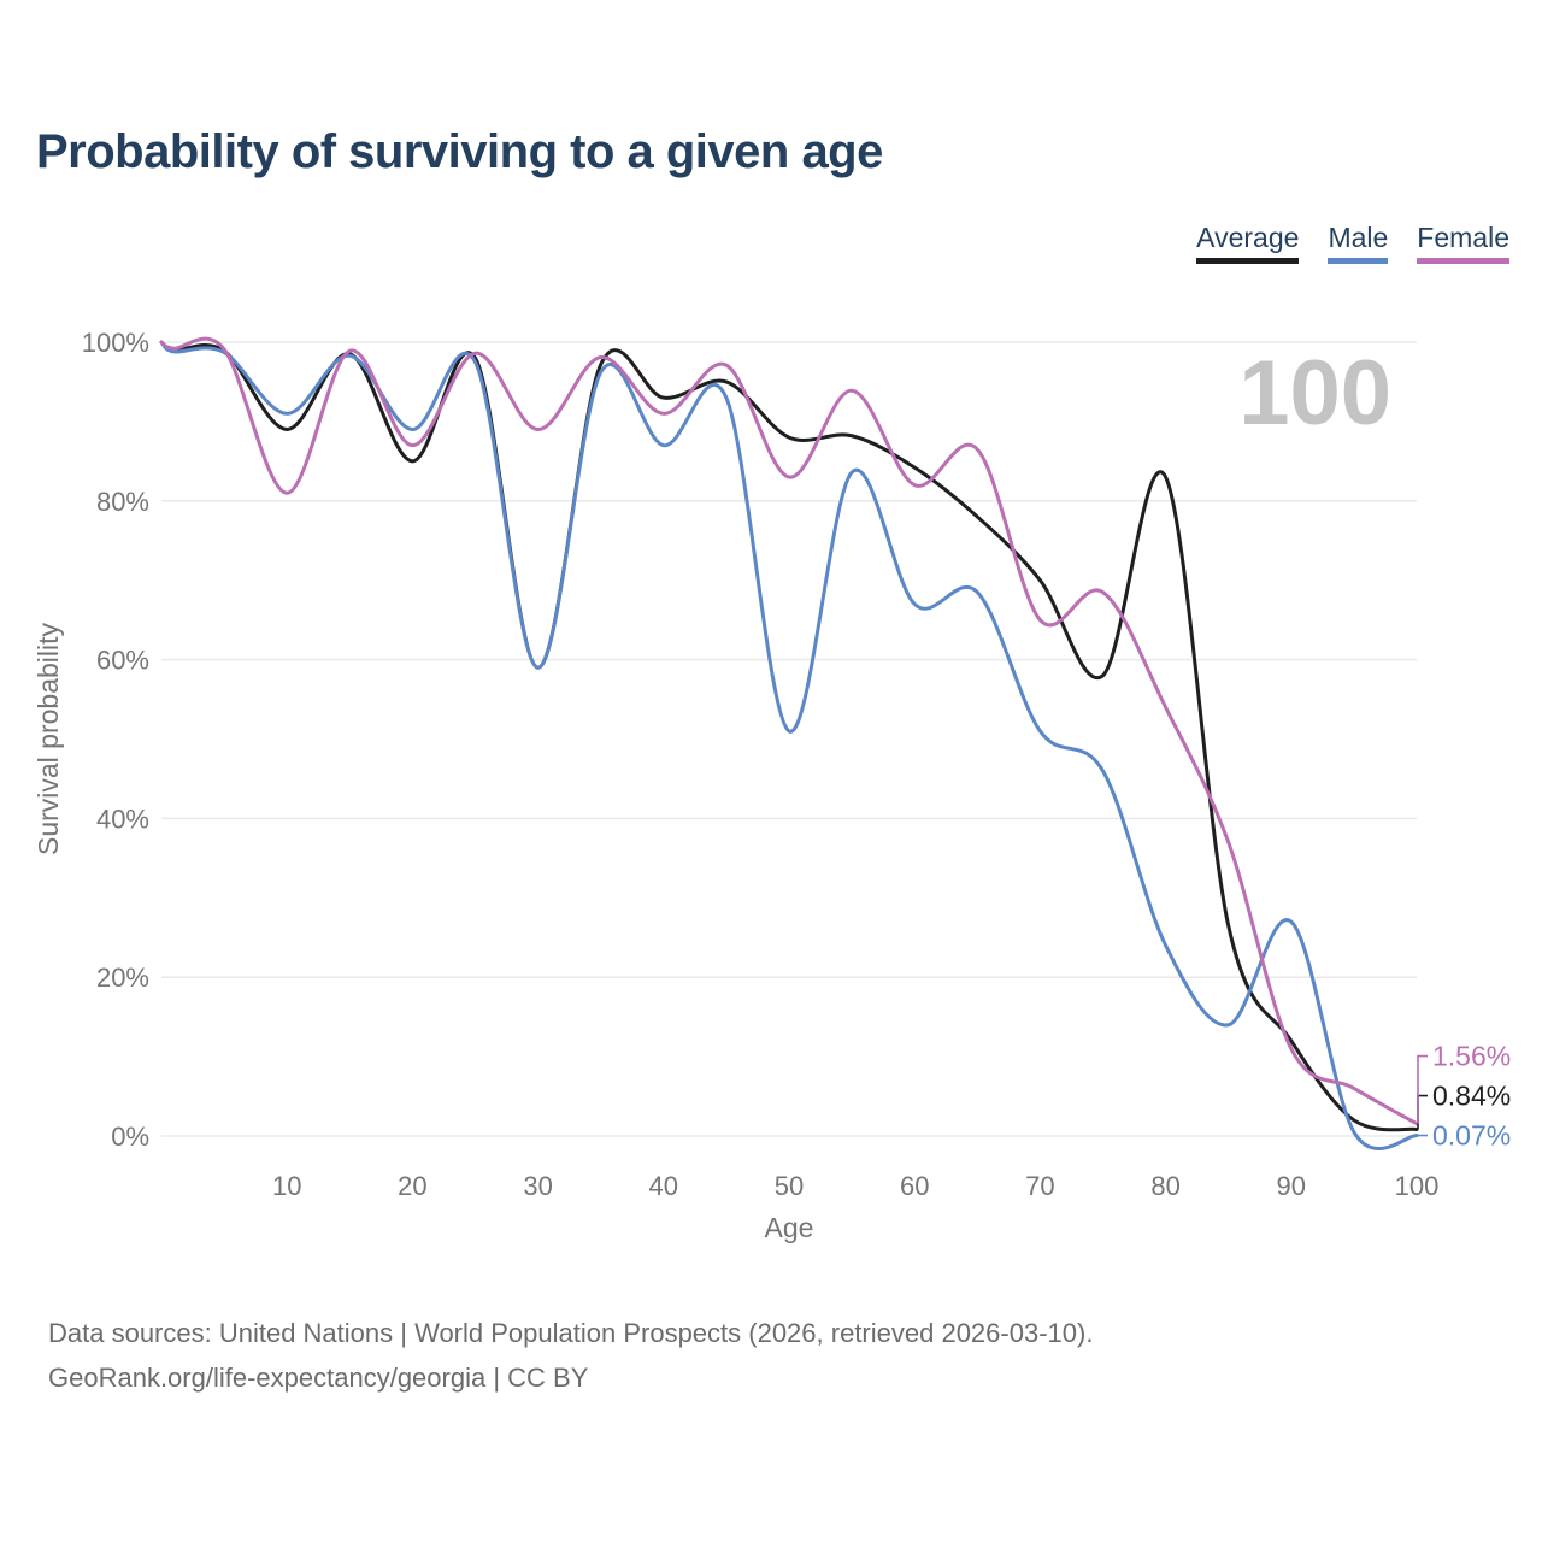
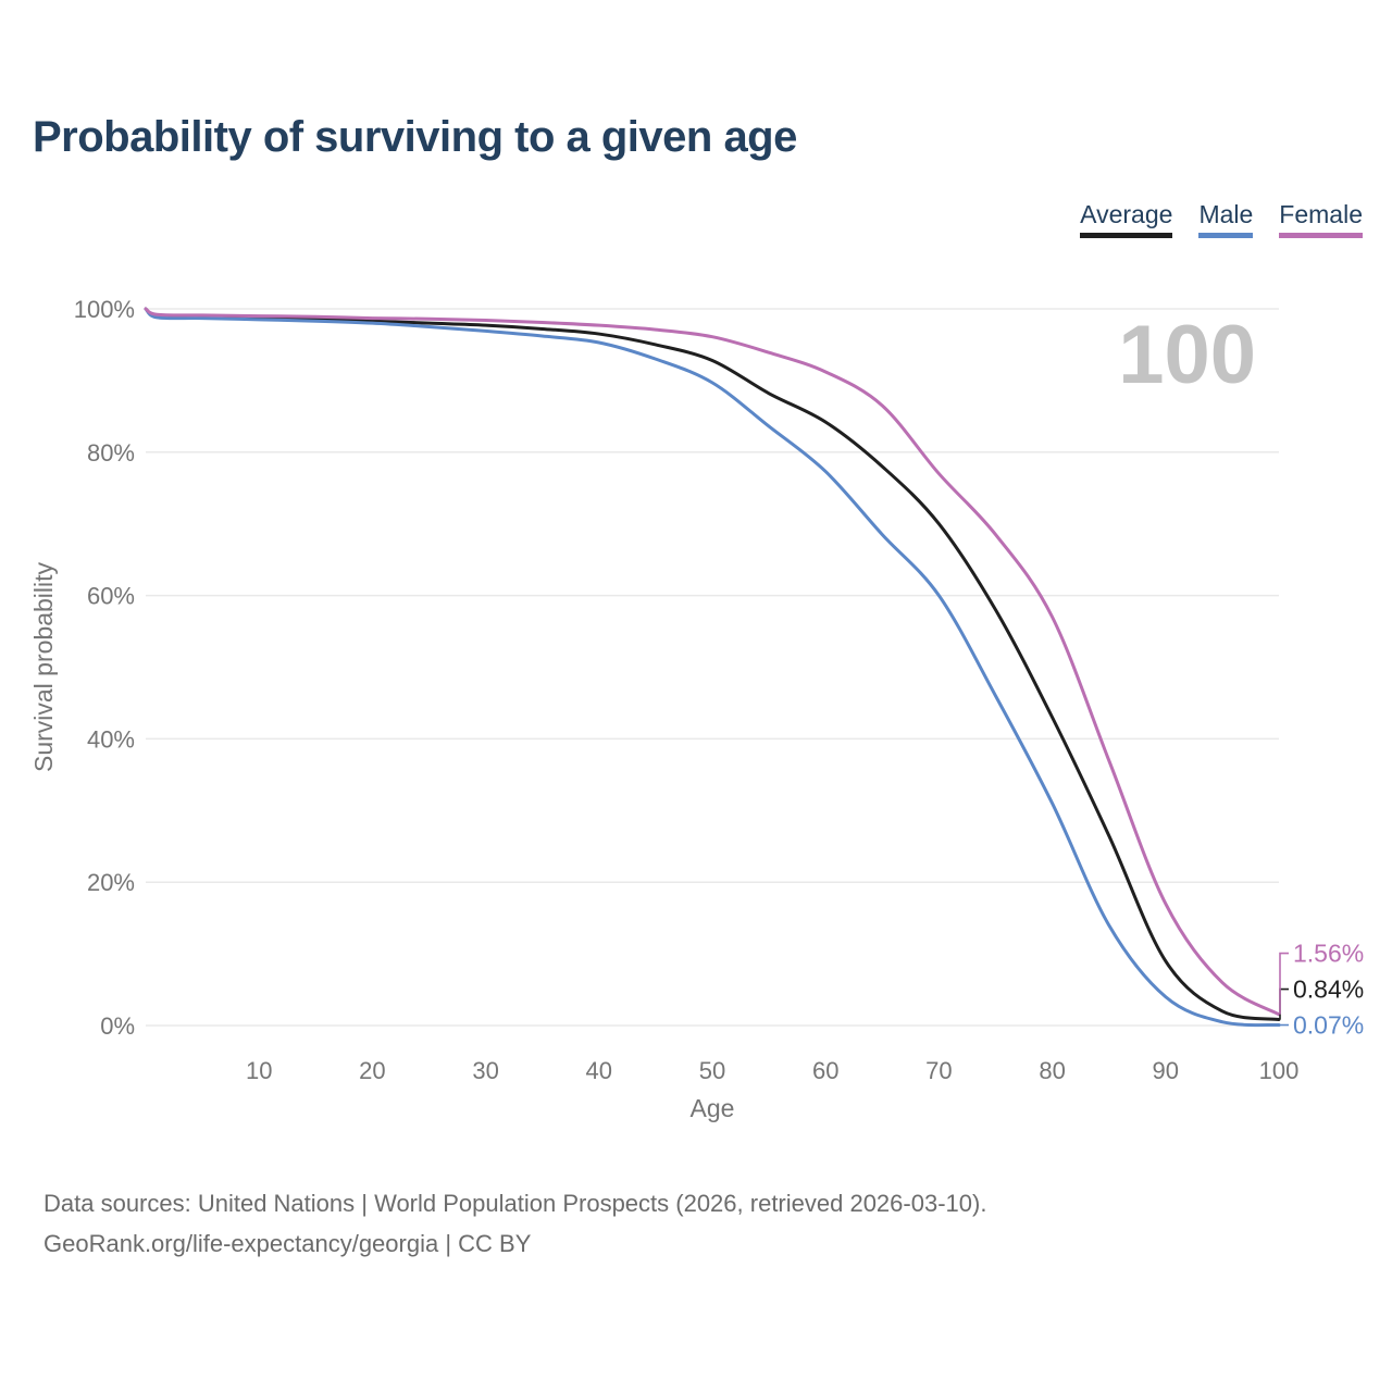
Average/10: 89% -> 99%
Male/10: 91% -> 98%
Female/10: 81% -> 99%
Average/20: 85% -> 98%
Male/20: 89% -> 98%
Female/20: 87% -> 99%
Average/30: 59% -> 98%
Male/30: 59% -> 97%
Female/30: 89% -> 98%
Average/40: 93% -> 96%
Male/40: 87% -> 95%
Female/40: 91% -> 98%
Average/50: 88% -> 93%
Male/50: 51% -> 90%
Female/50: 83% -> 96%
Male/60: 67% -> 77%
Female/60: 82% -> 91%
Male/70: 51% -> 60%
Female/70: 65% -> 77%
Average/80: 83% -> 43%
Male/80: 24% -> 31%
Female/80: 54% -> 57%
Average/90: 12% -> 9%
Male/90: 27% -> 4%
Female/90: 11% -> 17%
